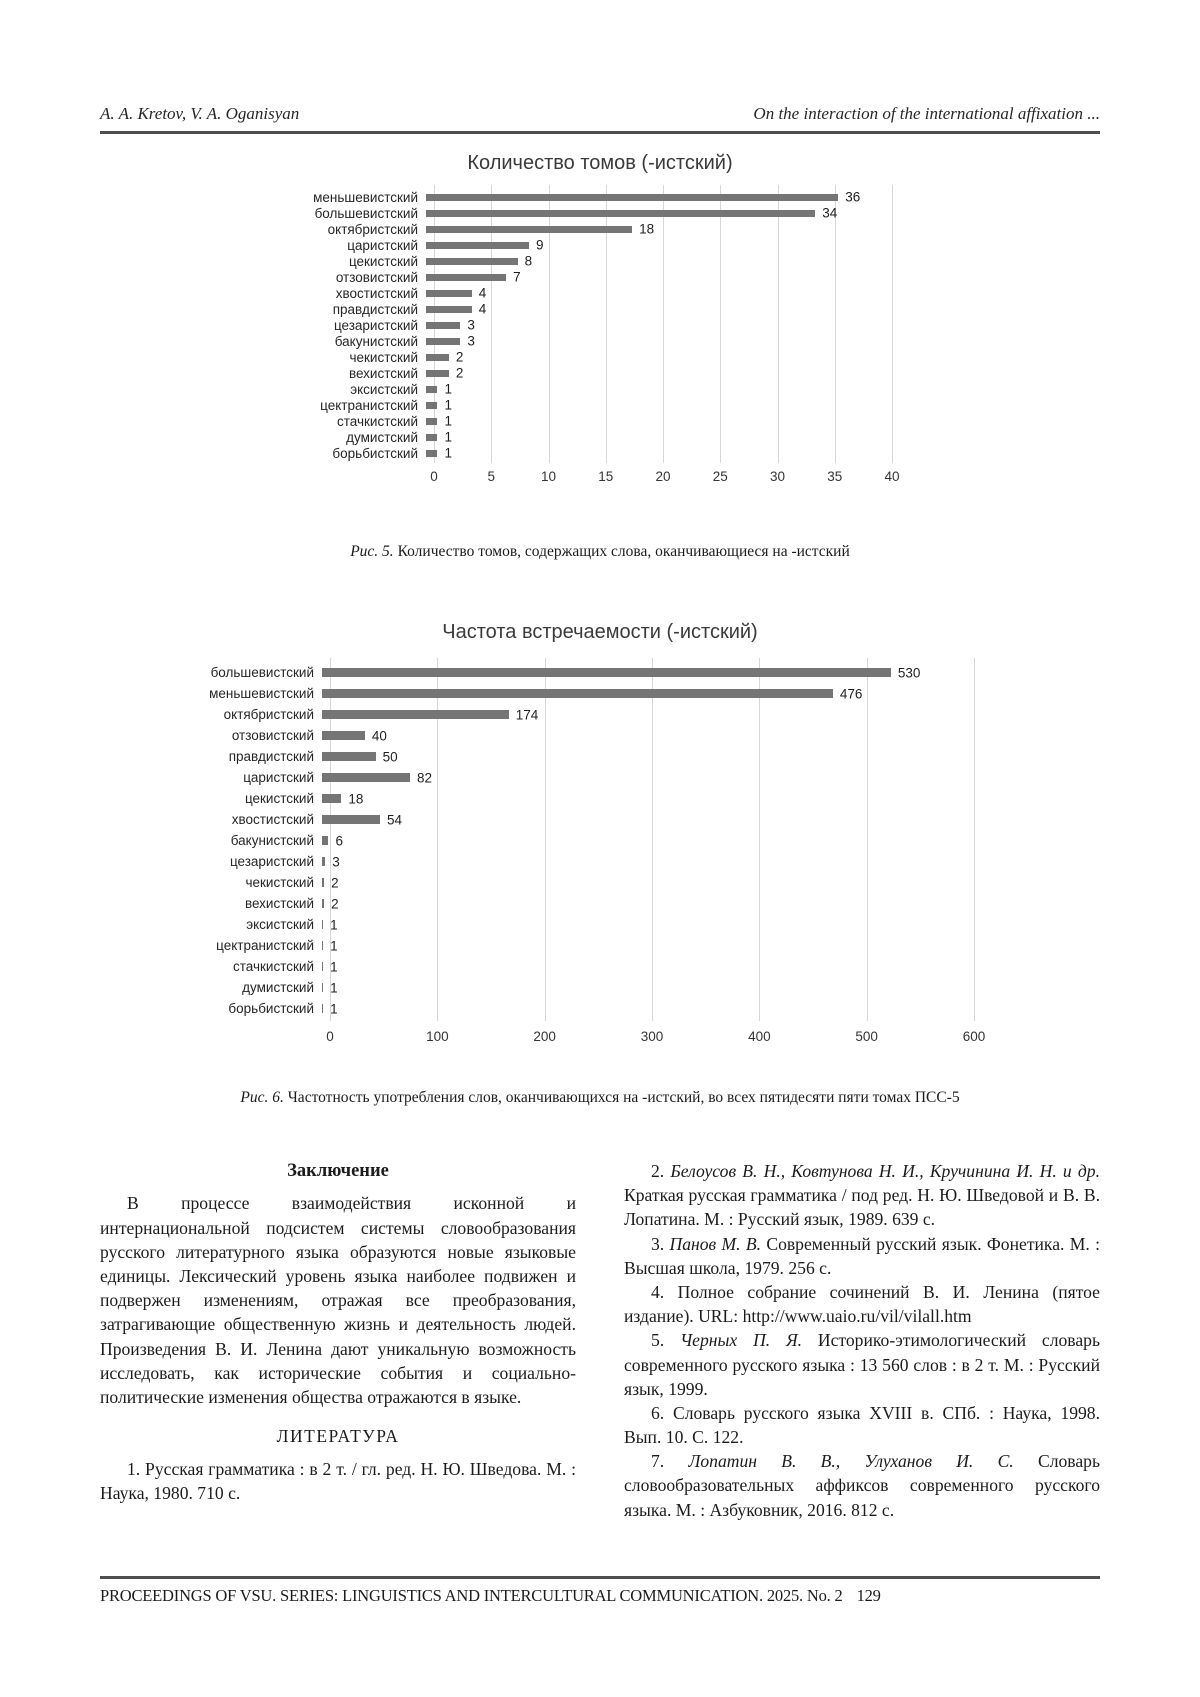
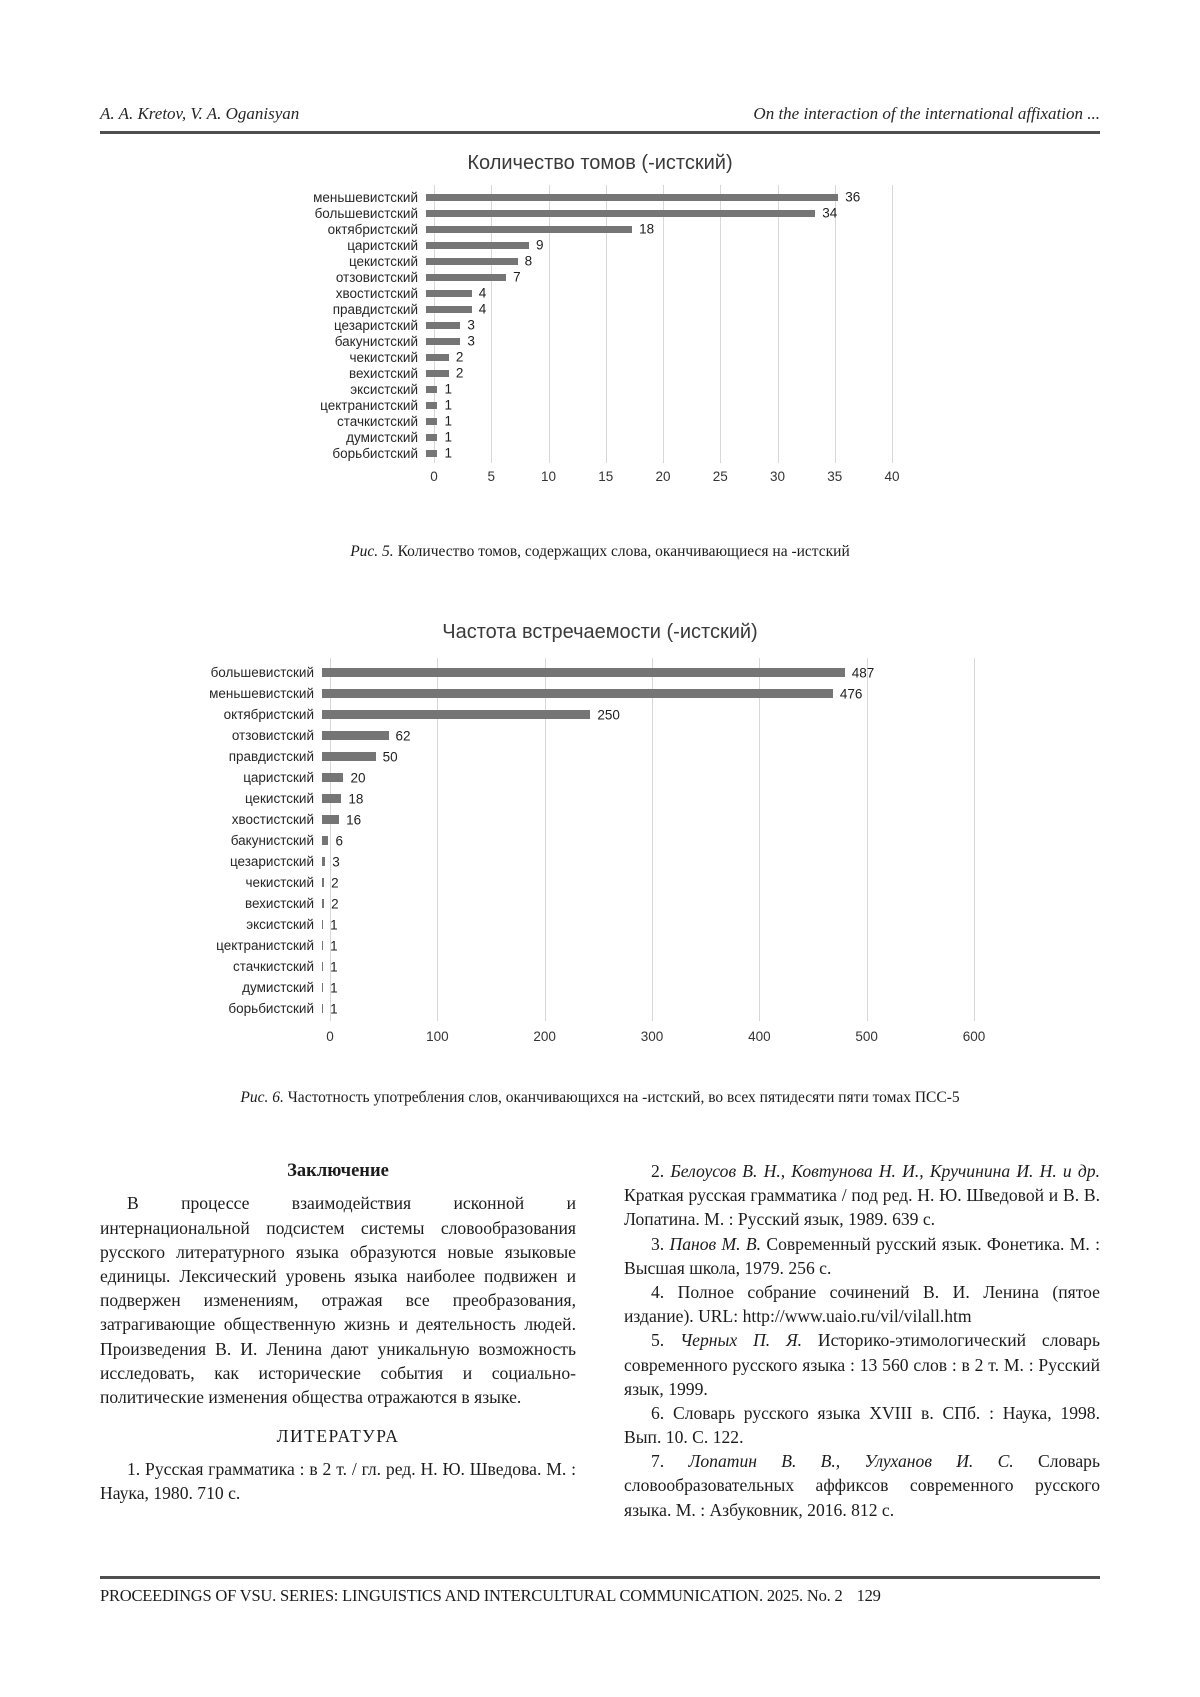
Частота встречаемости (-истский)/большевистский: 530 -> 487
Частота встречаемости (-истский)/октябристский: 174 -> 250
Частота встречаемости (-истский)/отзовистский: 40 -> 62
Частота встречаемости (-истский)/царистский: 82 -> 20
Частота встречаемости (-истский)/хвостистский: 54 -> 16
